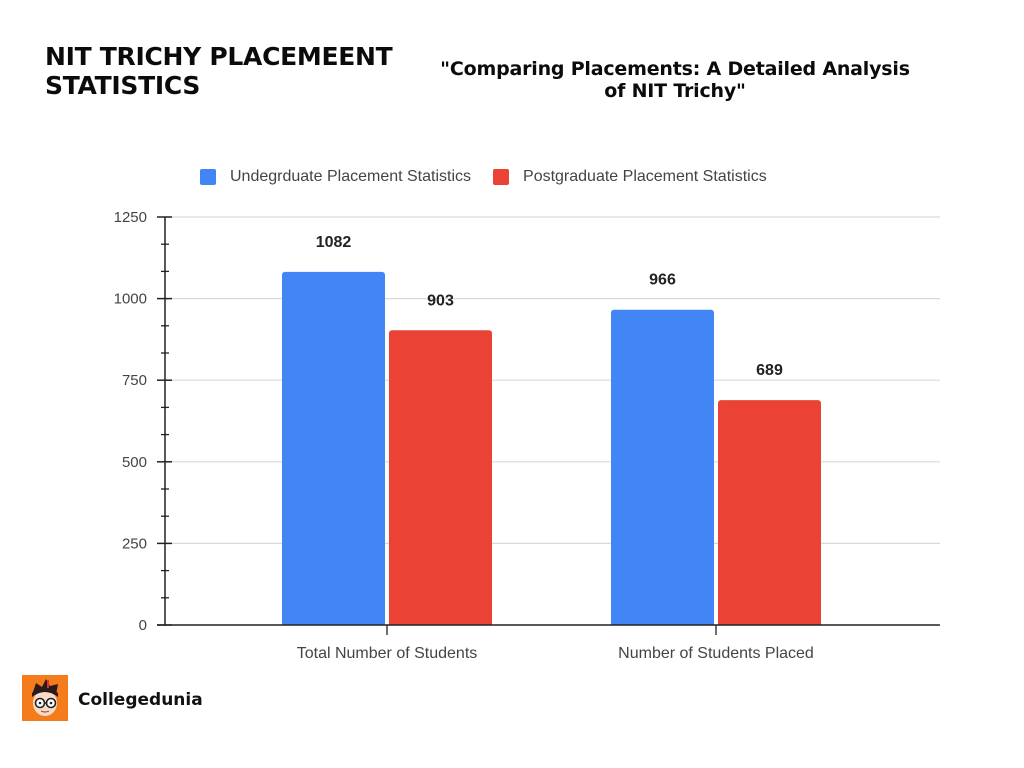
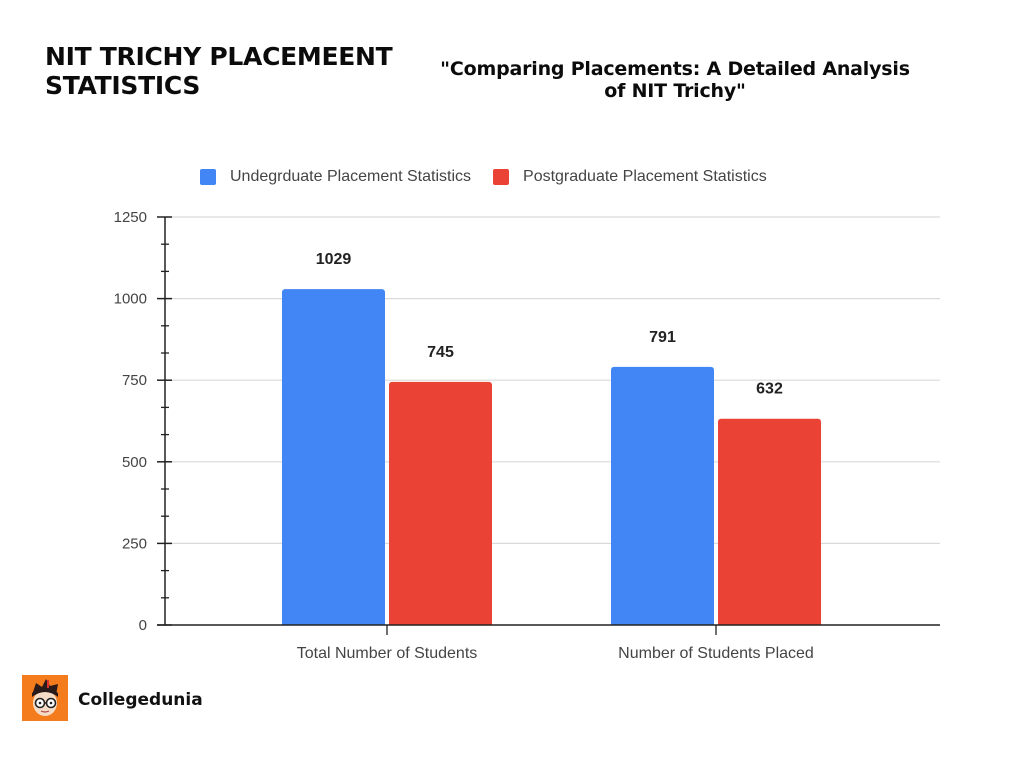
Undegrduate Placement Statistics/Total Number of Students: 1082 -> 1029
Postgraduate Placement Statistics/Total Number of Students: 903 -> 745
Undegrduate Placement Statistics/Number of Students Placed: 966 -> 791
Postgraduate Placement Statistics/Number of Students Placed: 689 -> 632
